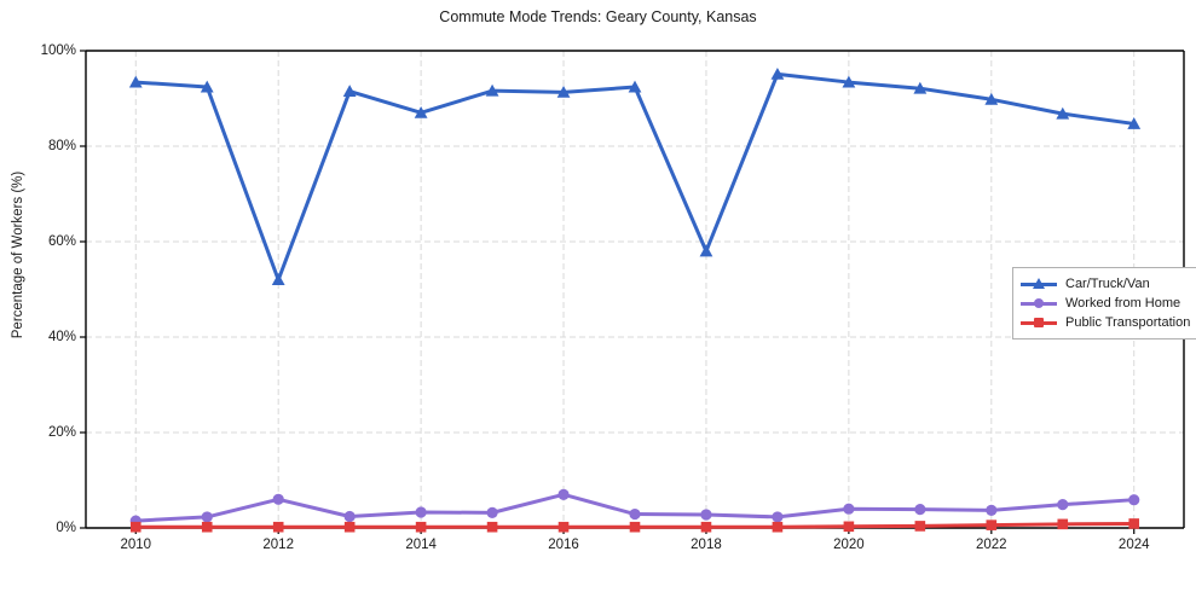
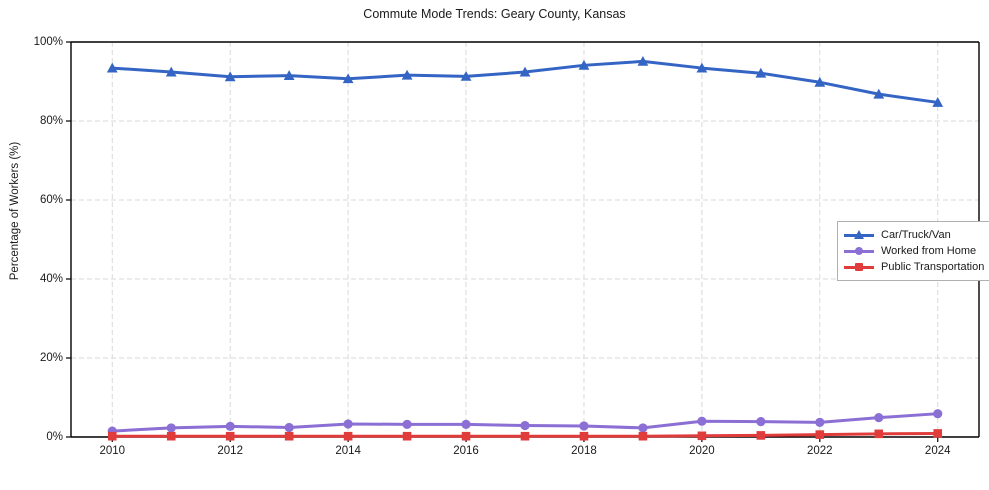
Car/Truck/Van/2012: 52% -> 91%
Worked from Home/2012: 6% -> 3%
Car/Truck/Van/2014: 87% -> 91%
Worked from Home/2016: 7% -> 3%
Car/Truck/Van/2018: 58% -> 94%
